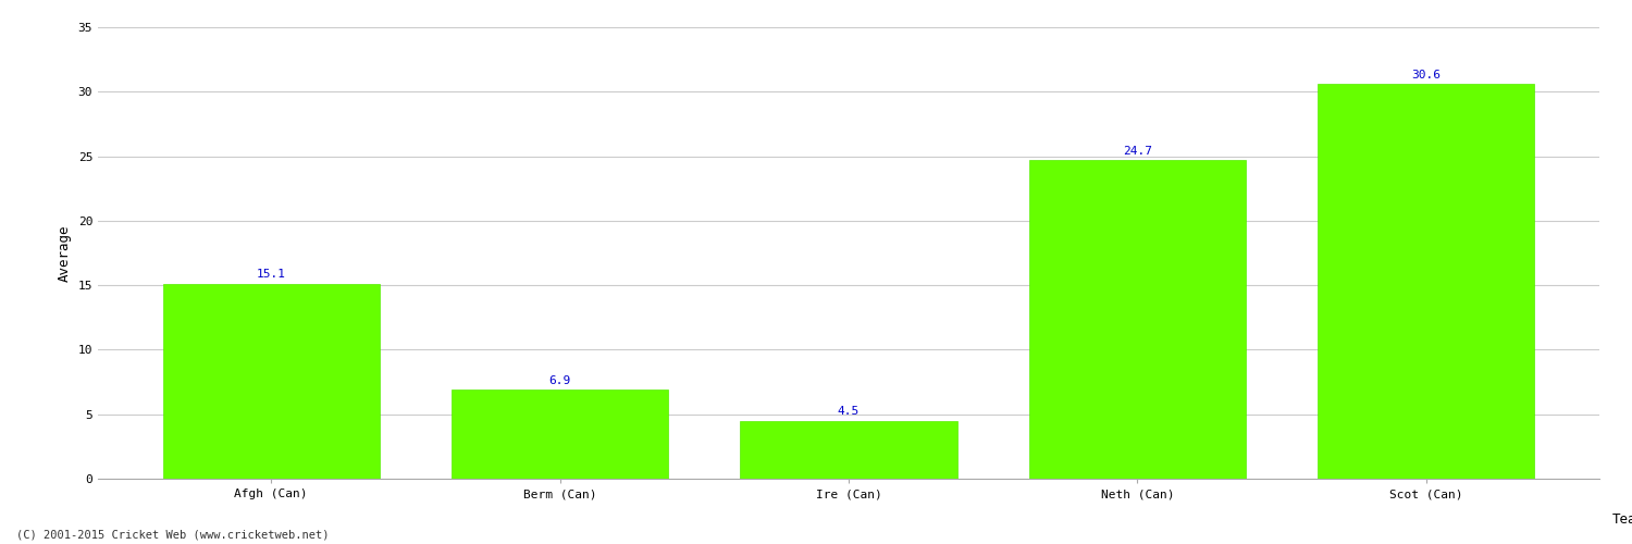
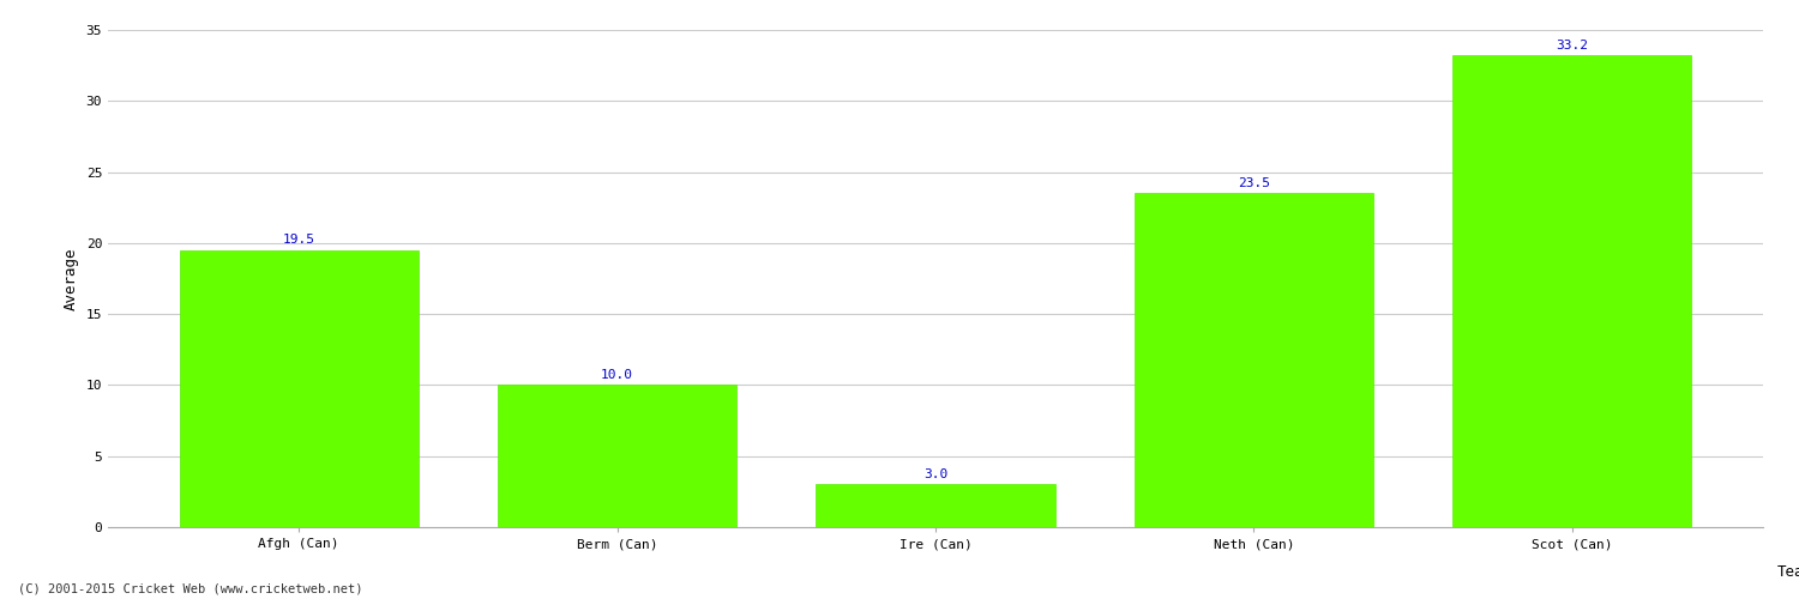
Afgh (Can): 15.1 -> 19.5
Berm (Can): 6.9 -> 10.0
Ire (Can): 4.5 -> 3.0
Neth (Can): 24.7 -> 23.5
Scot (Can): 30.6 -> 33.2
